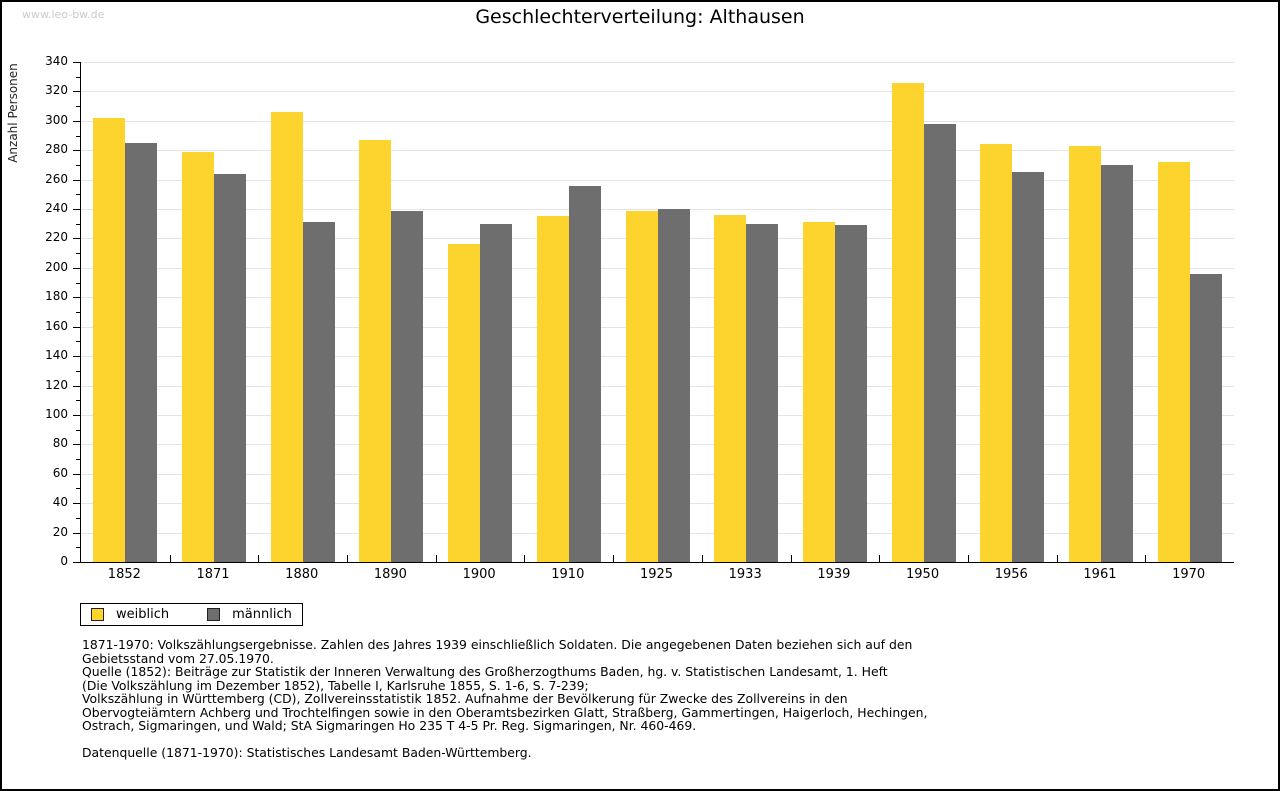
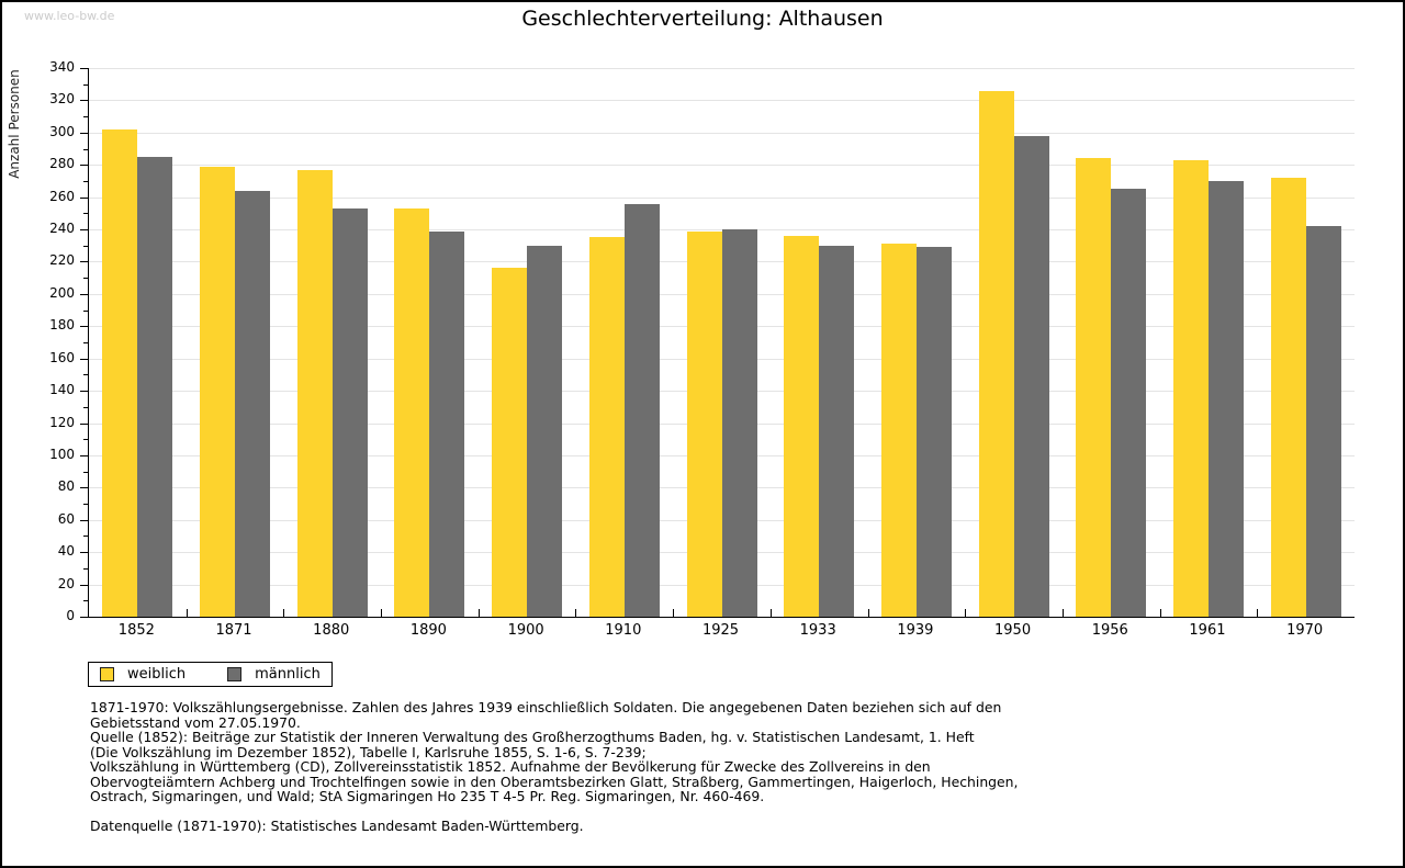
weiblich/1880: 306 -> 277
männlich/1880: 231 -> 253
weiblich/1890: 287 -> 253
männlich/1970: 196 -> 242
